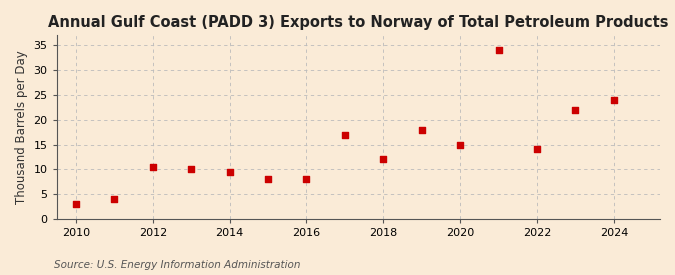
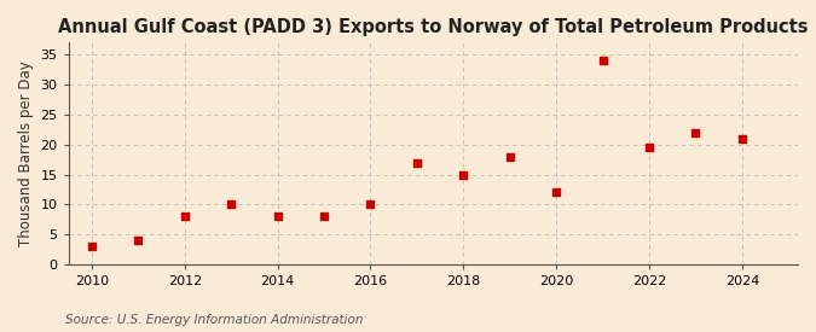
2012: 10.5 -> 8.0
2014: 9.5 -> 8.0
2016: 8.0 -> 10.0
2018: 12.0 -> 15.0
2020: 15.0 -> 12.0
2022: 14.0 -> 19.5
2024: 24.0 -> 21.0
